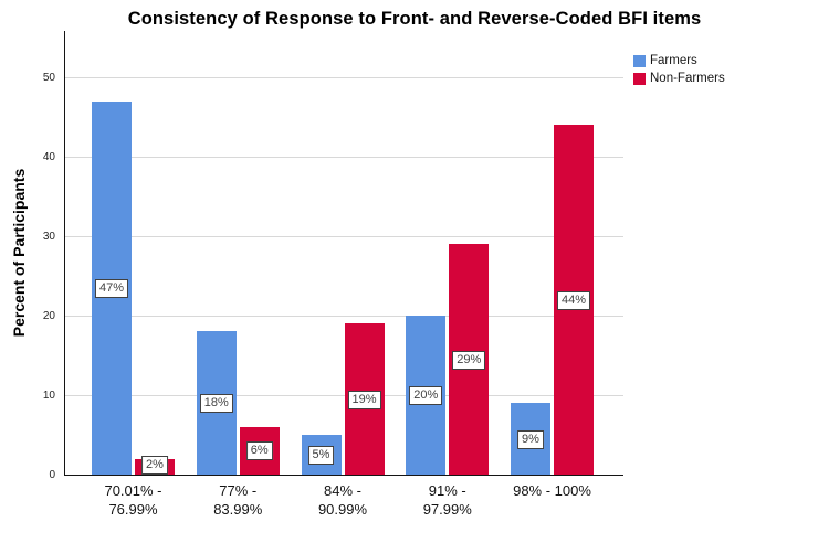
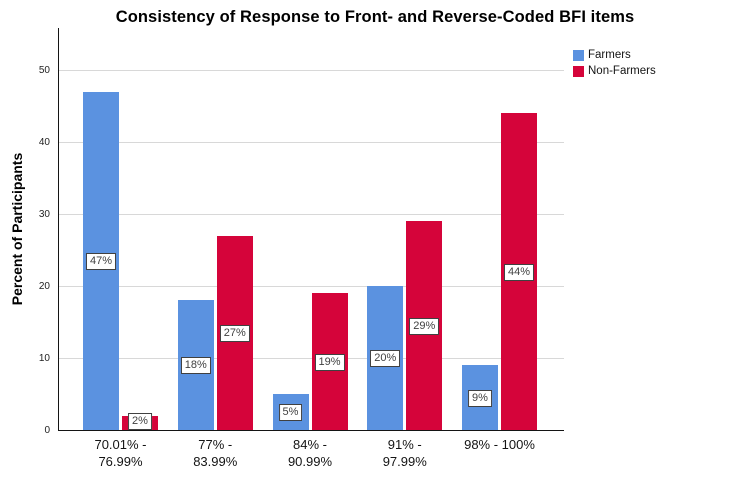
Non-Farmers/77% - 83.99%: 6% -> 27%
